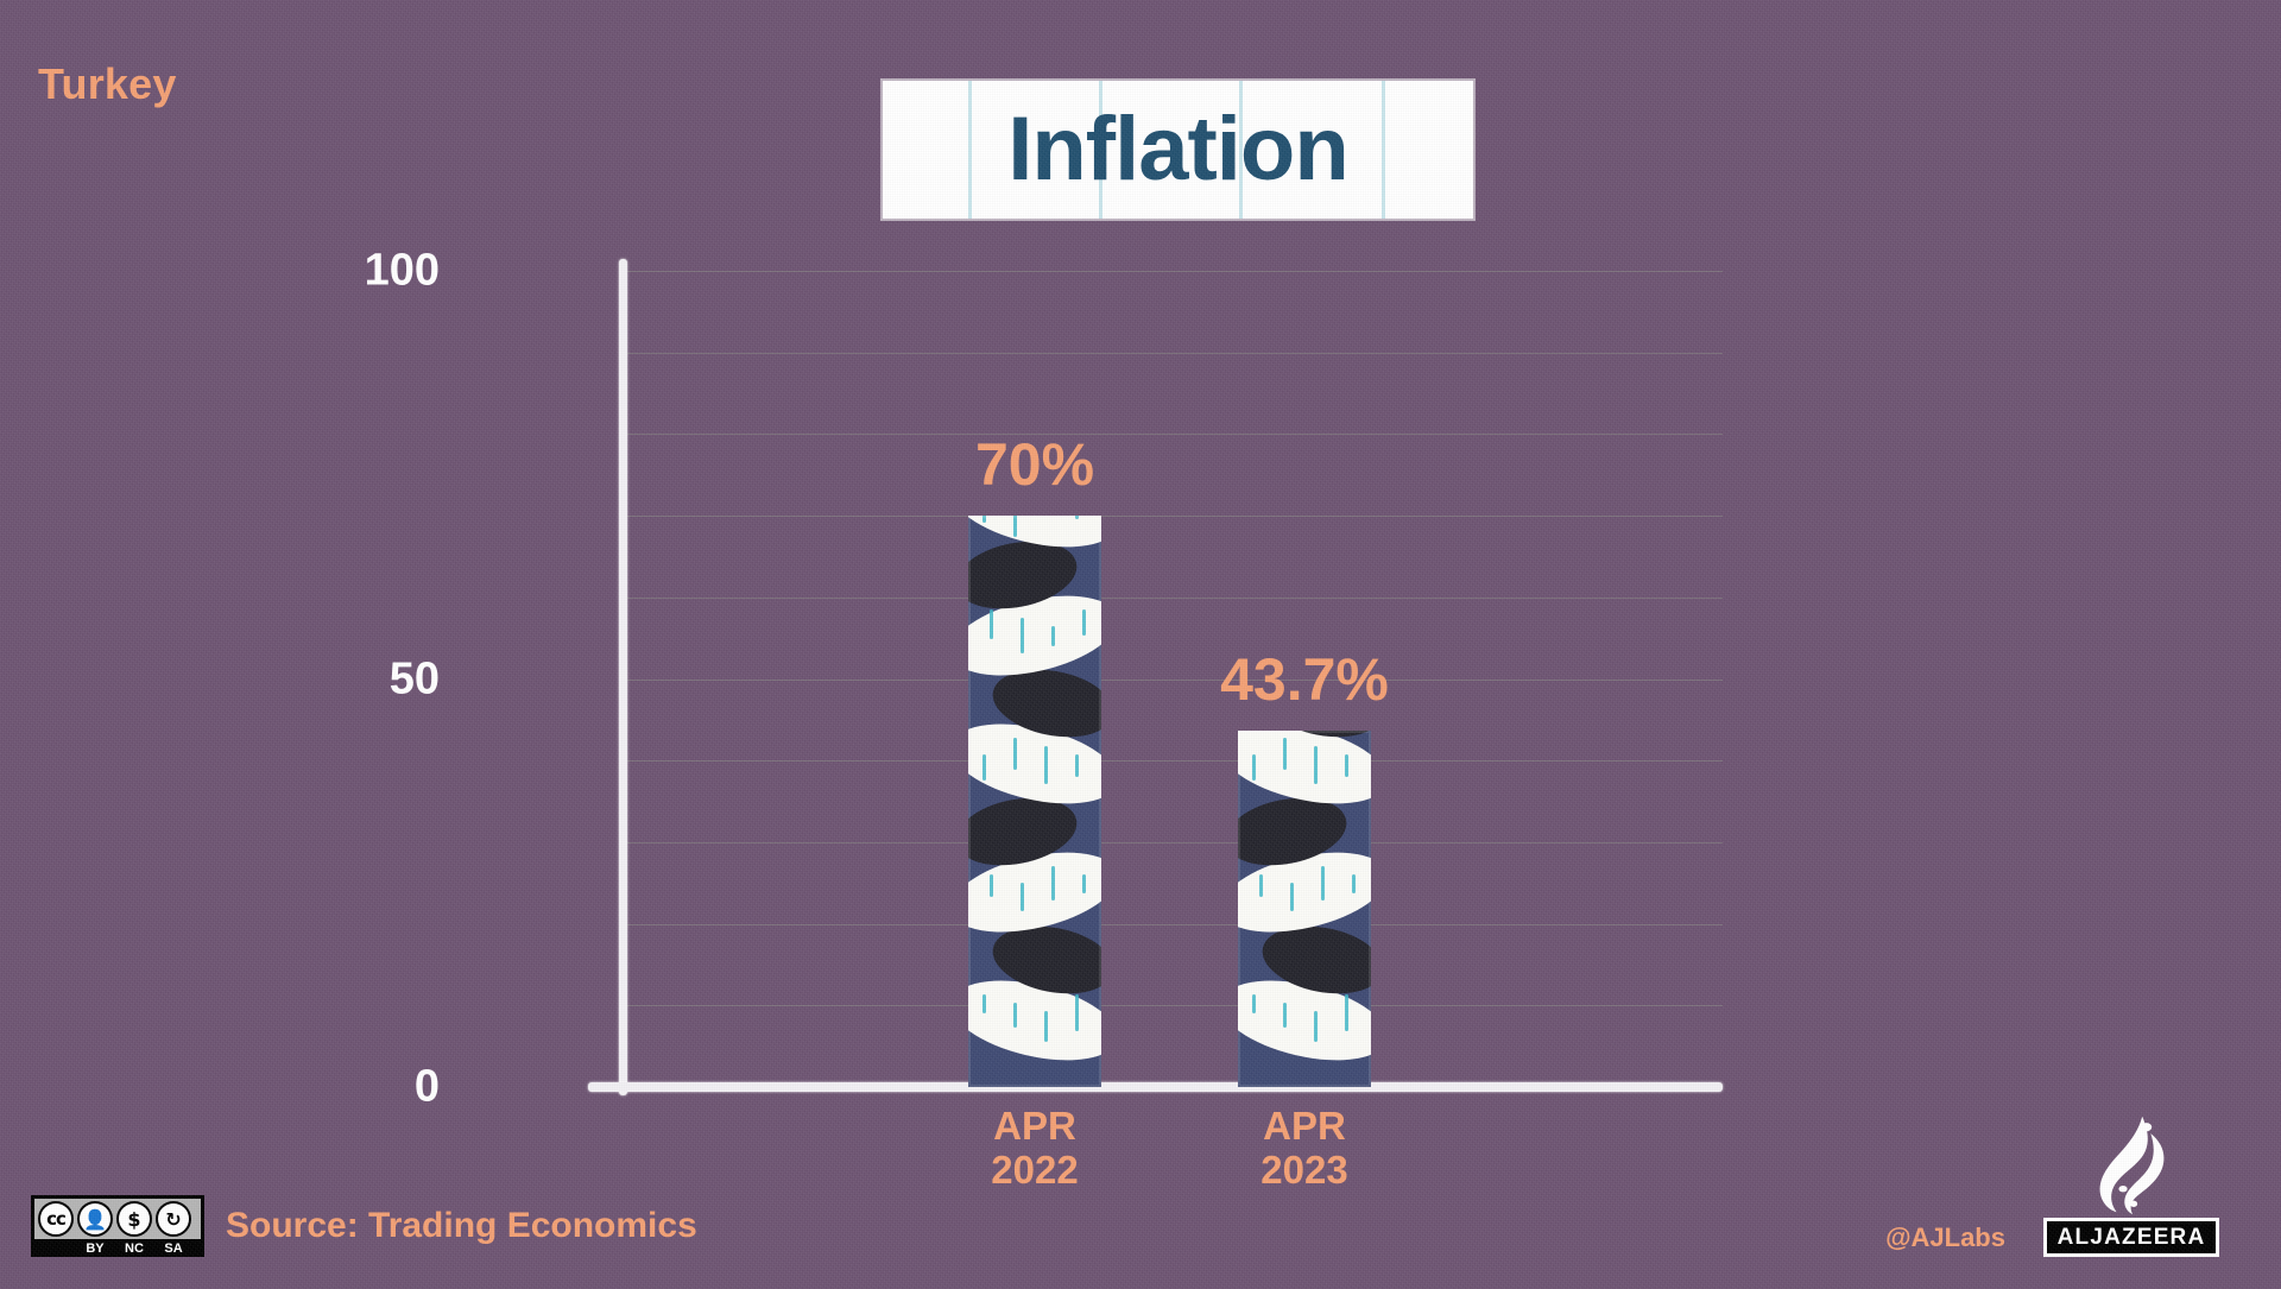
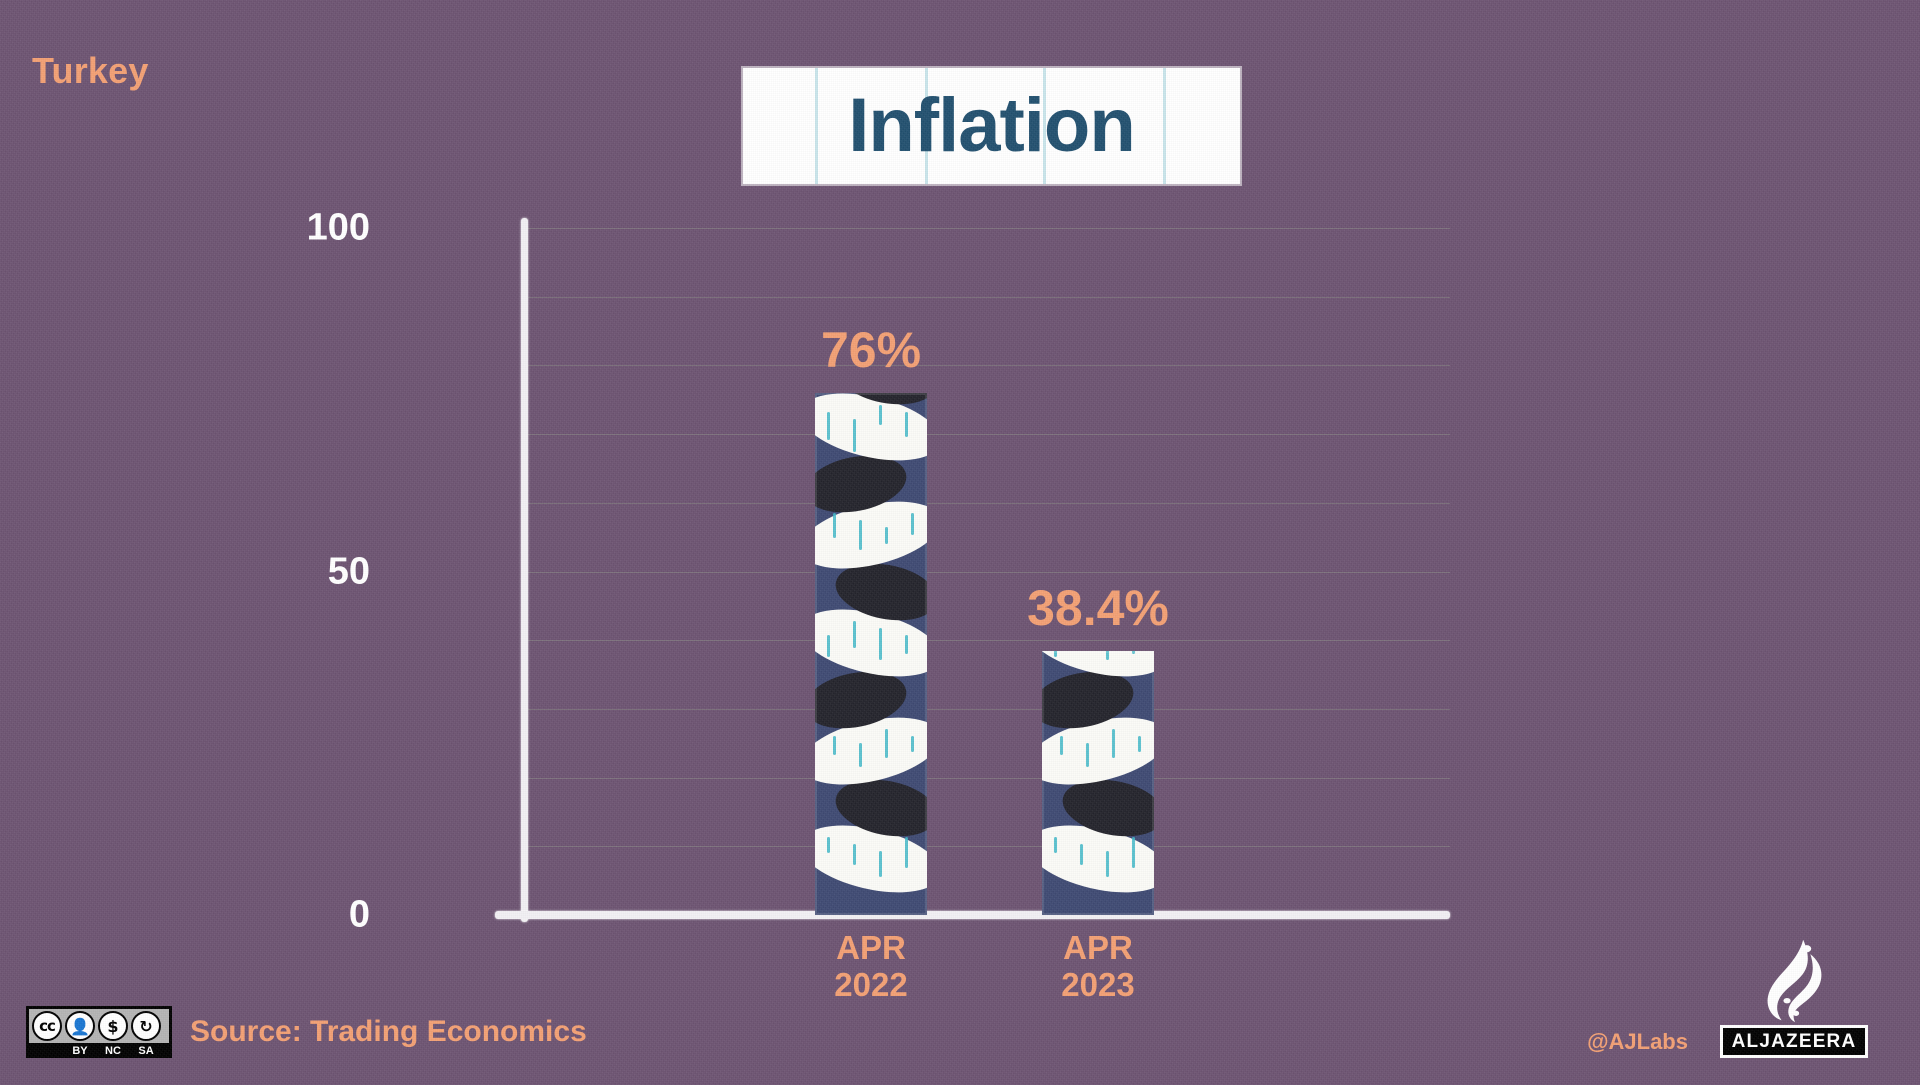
APR 2022: 70% -> 76%
APR 2023: 43.7% -> 38.4%
